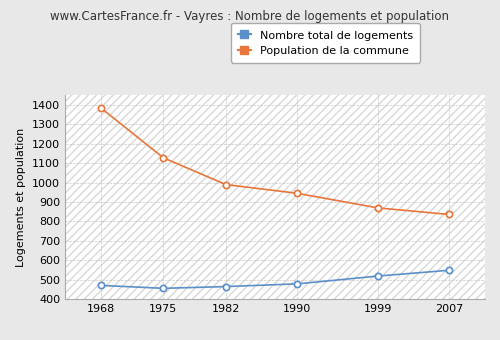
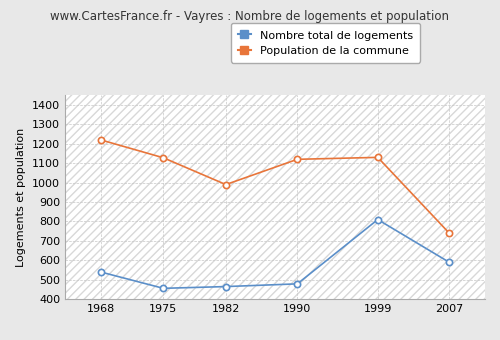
Nombre total de logements/1968: 470 -> 540
Population de la commune/1968: 1380 -> 1220
Population de la commune/1990: 940 -> 1120
Nombre total de logements/1999: 520 -> 810
Population de la commune/1999: 870 -> 1130
Nombre total de logements/2007: 550 -> 590
Population de la commune/2007: 840 -> 740
